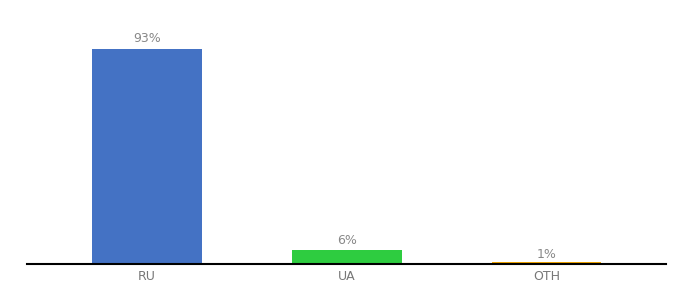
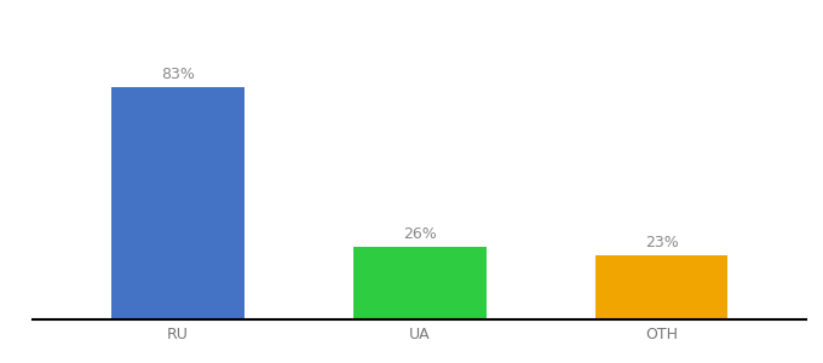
RU: 93% -> 83%
UA: 6% -> 26%
OTH: 1% -> 23%
